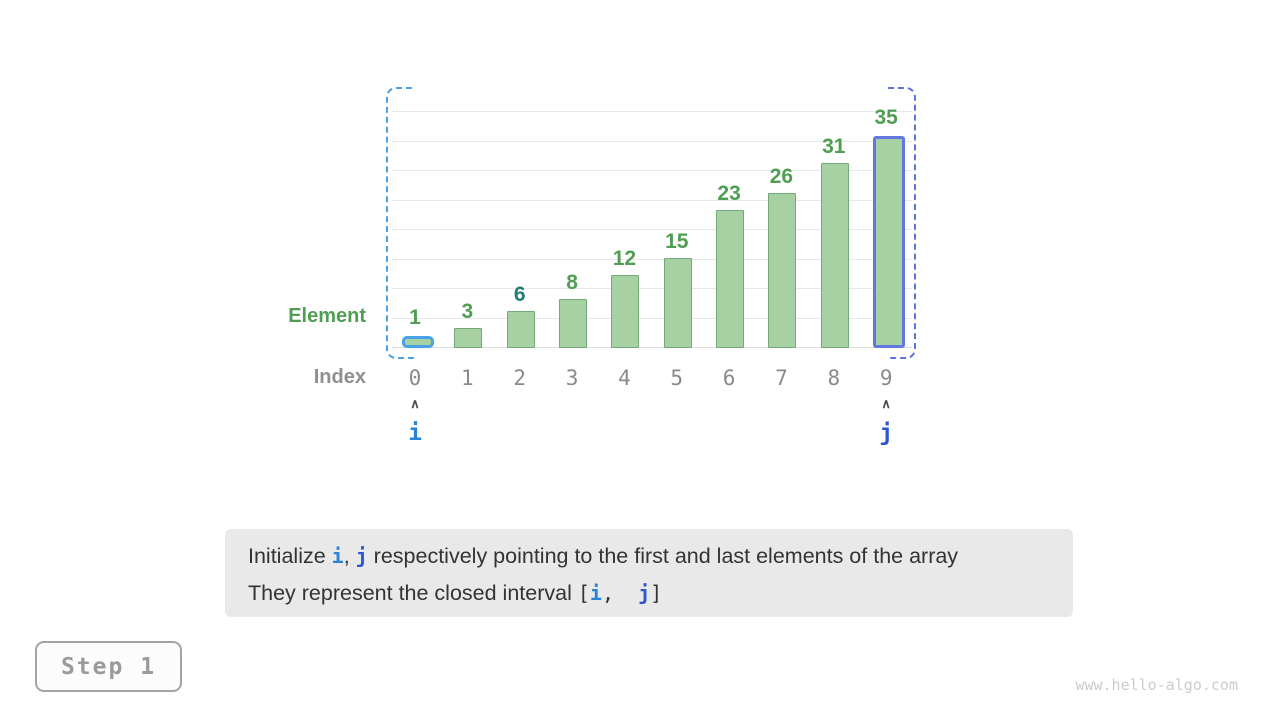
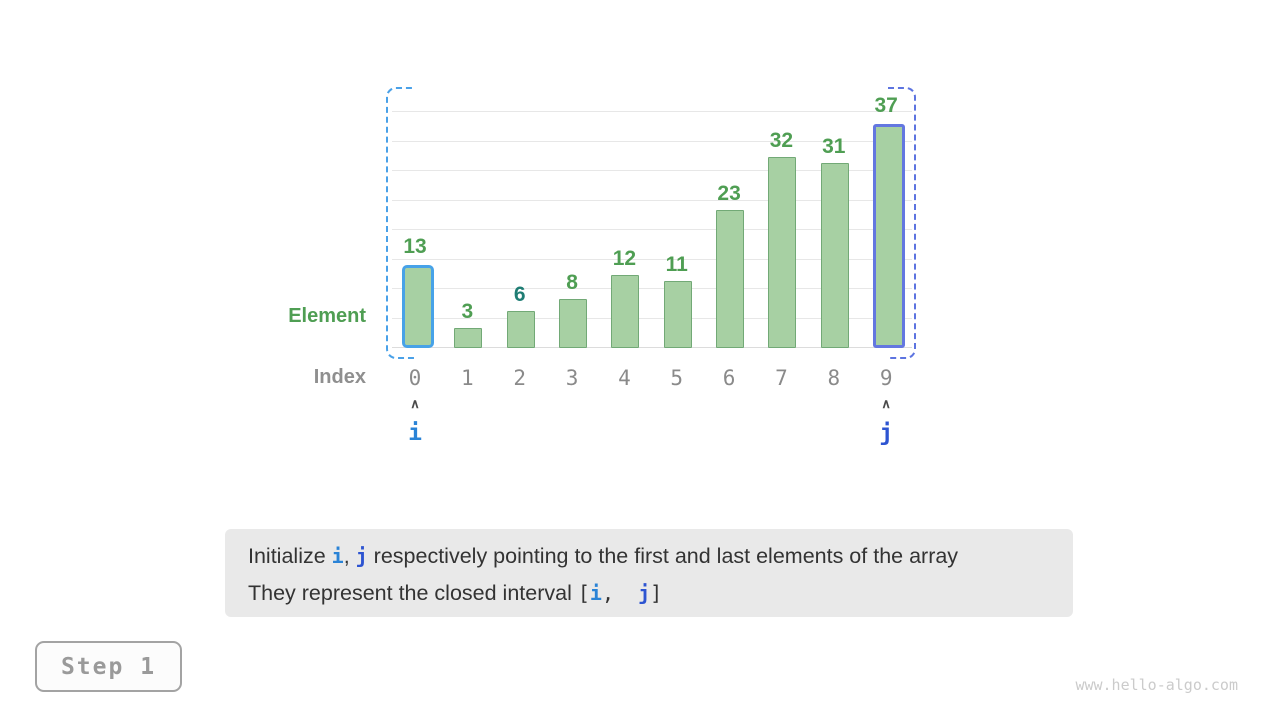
0: 1 -> 13
5: 15 -> 11
7: 26 -> 32
9: 35 -> 37
